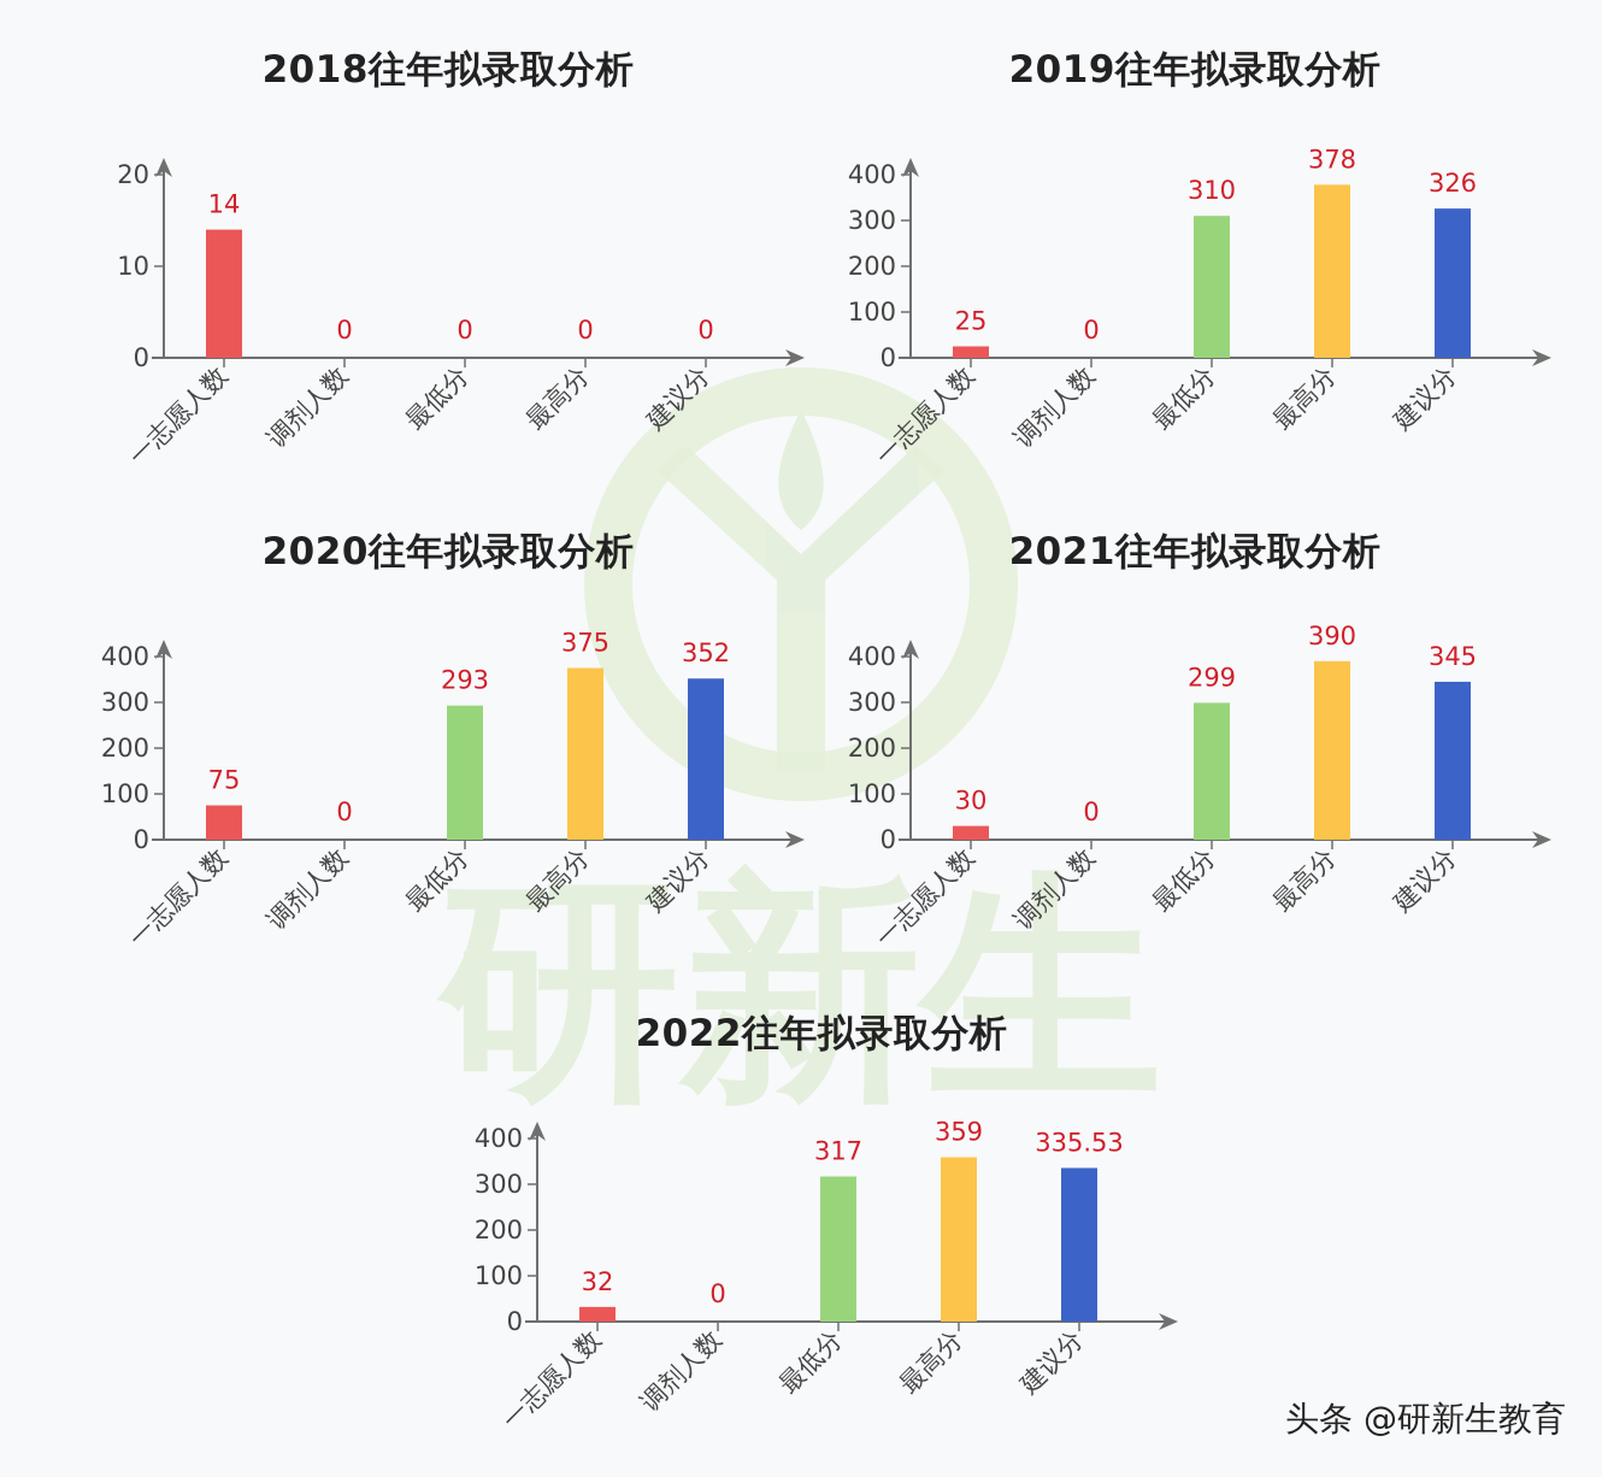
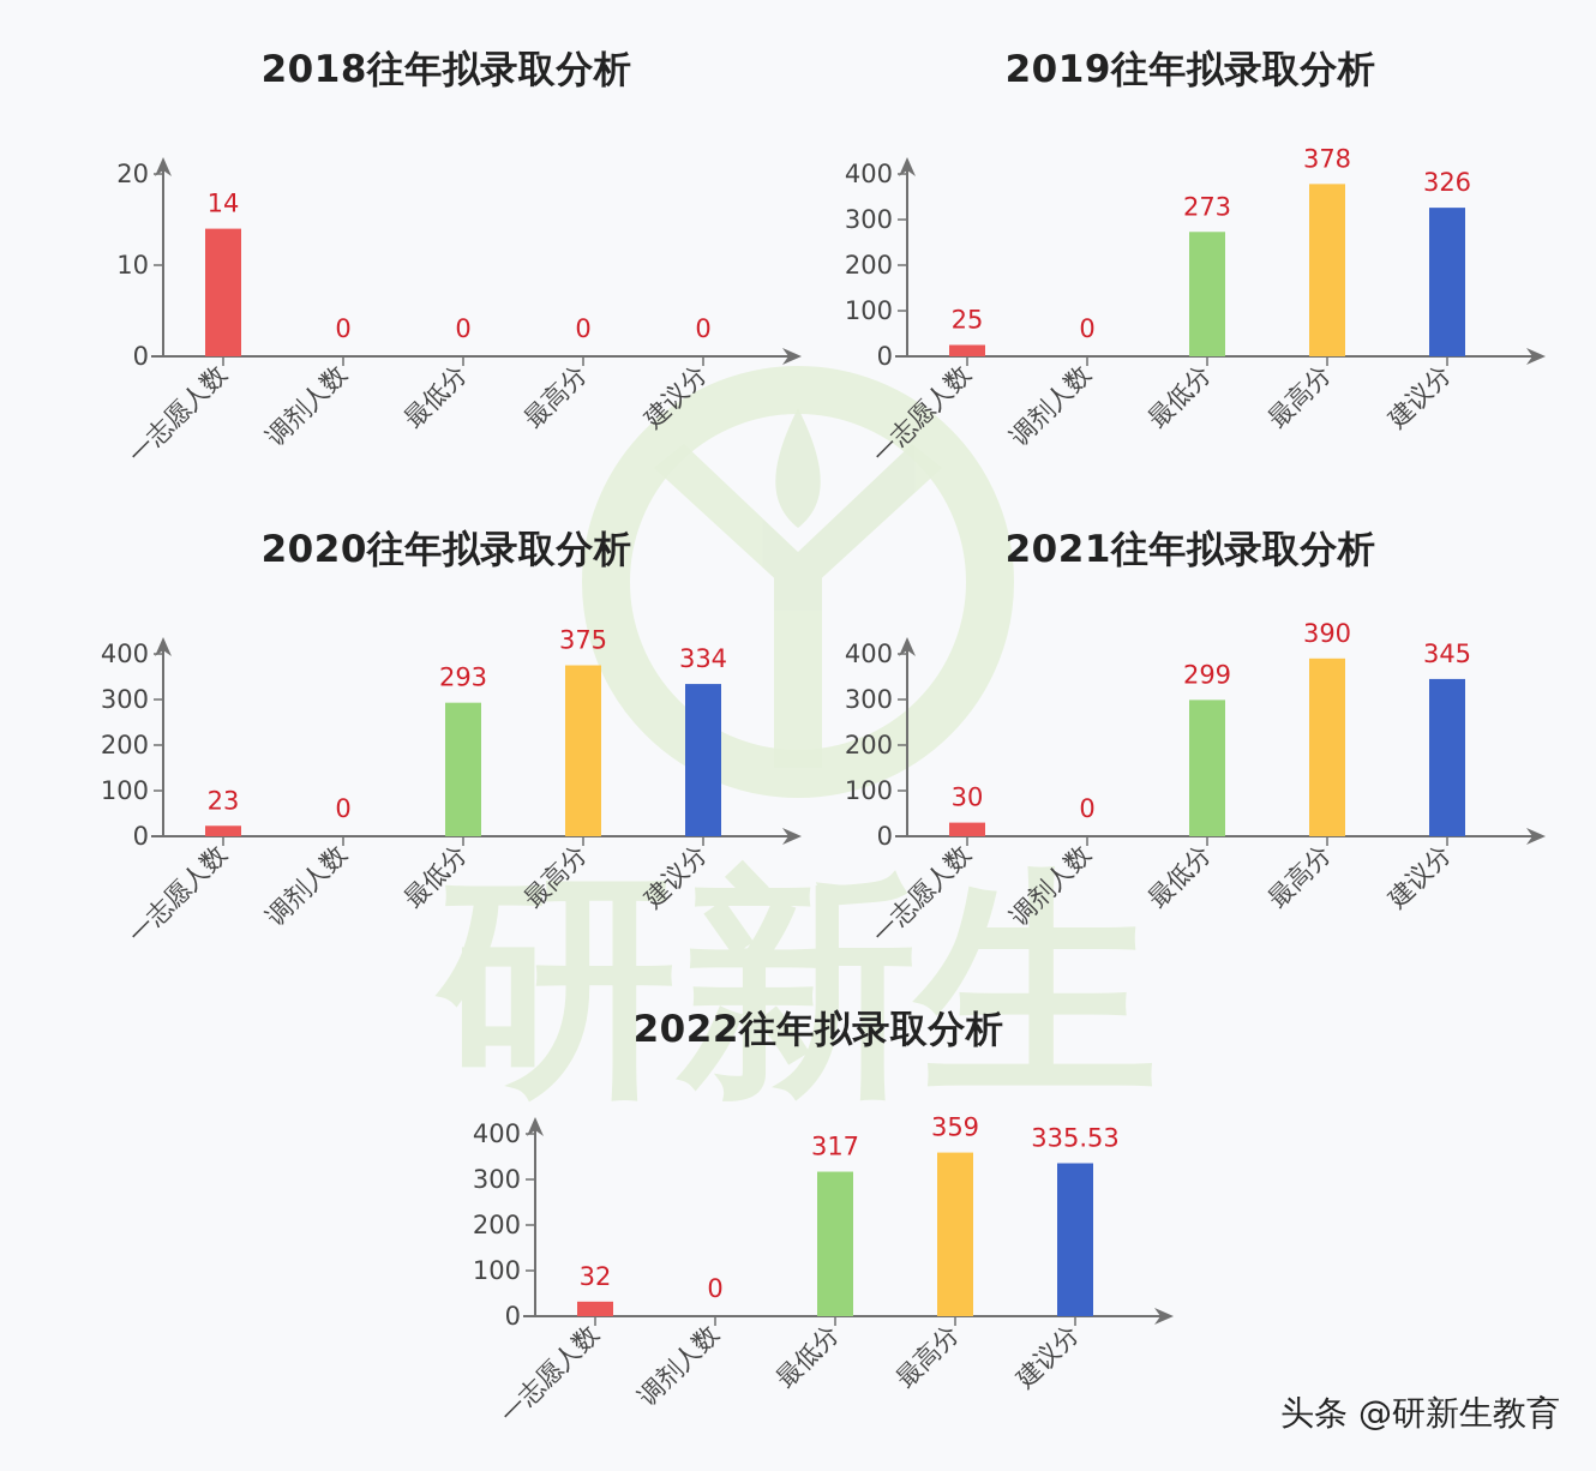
2019往年拟录取分析/最低分: 310 -> 273
2020往年拟录取分析/一志愿人数: 75 -> 23
2020往年拟录取分析/建议分: 352 -> 334
